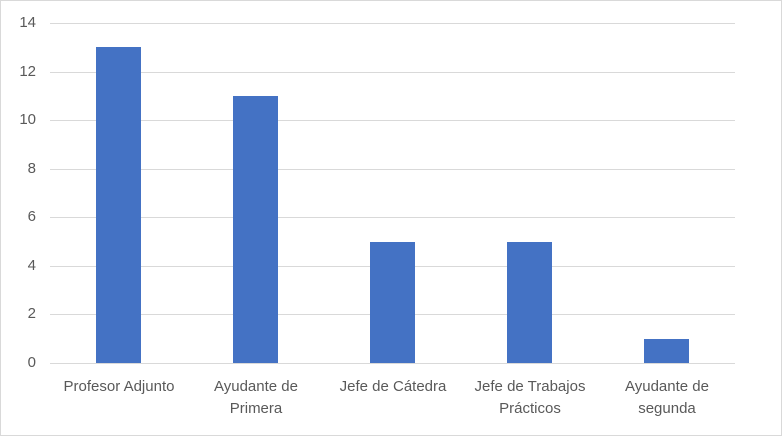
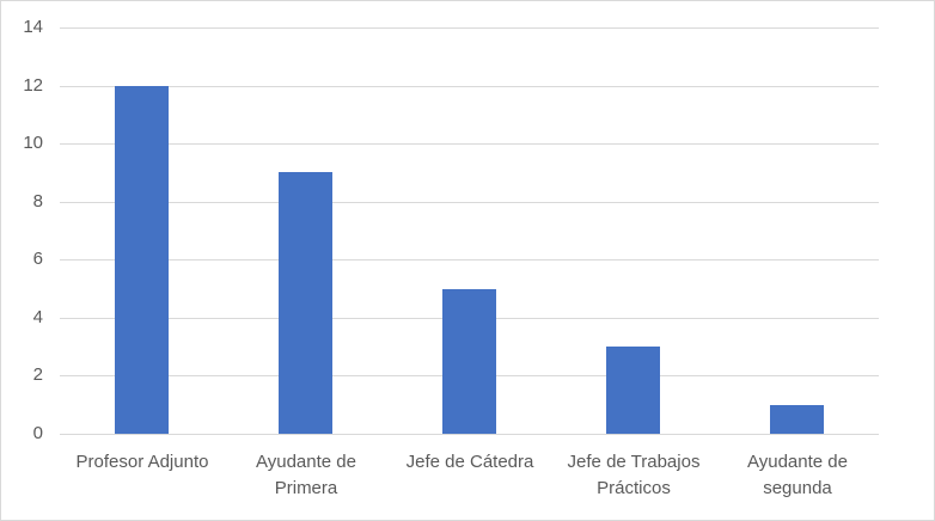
Profesor Adjunto: 13 -> 12
Ayudante de Primera: 11 -> 9
Jefe de Trabajos Prácticos: 5 -> 3
